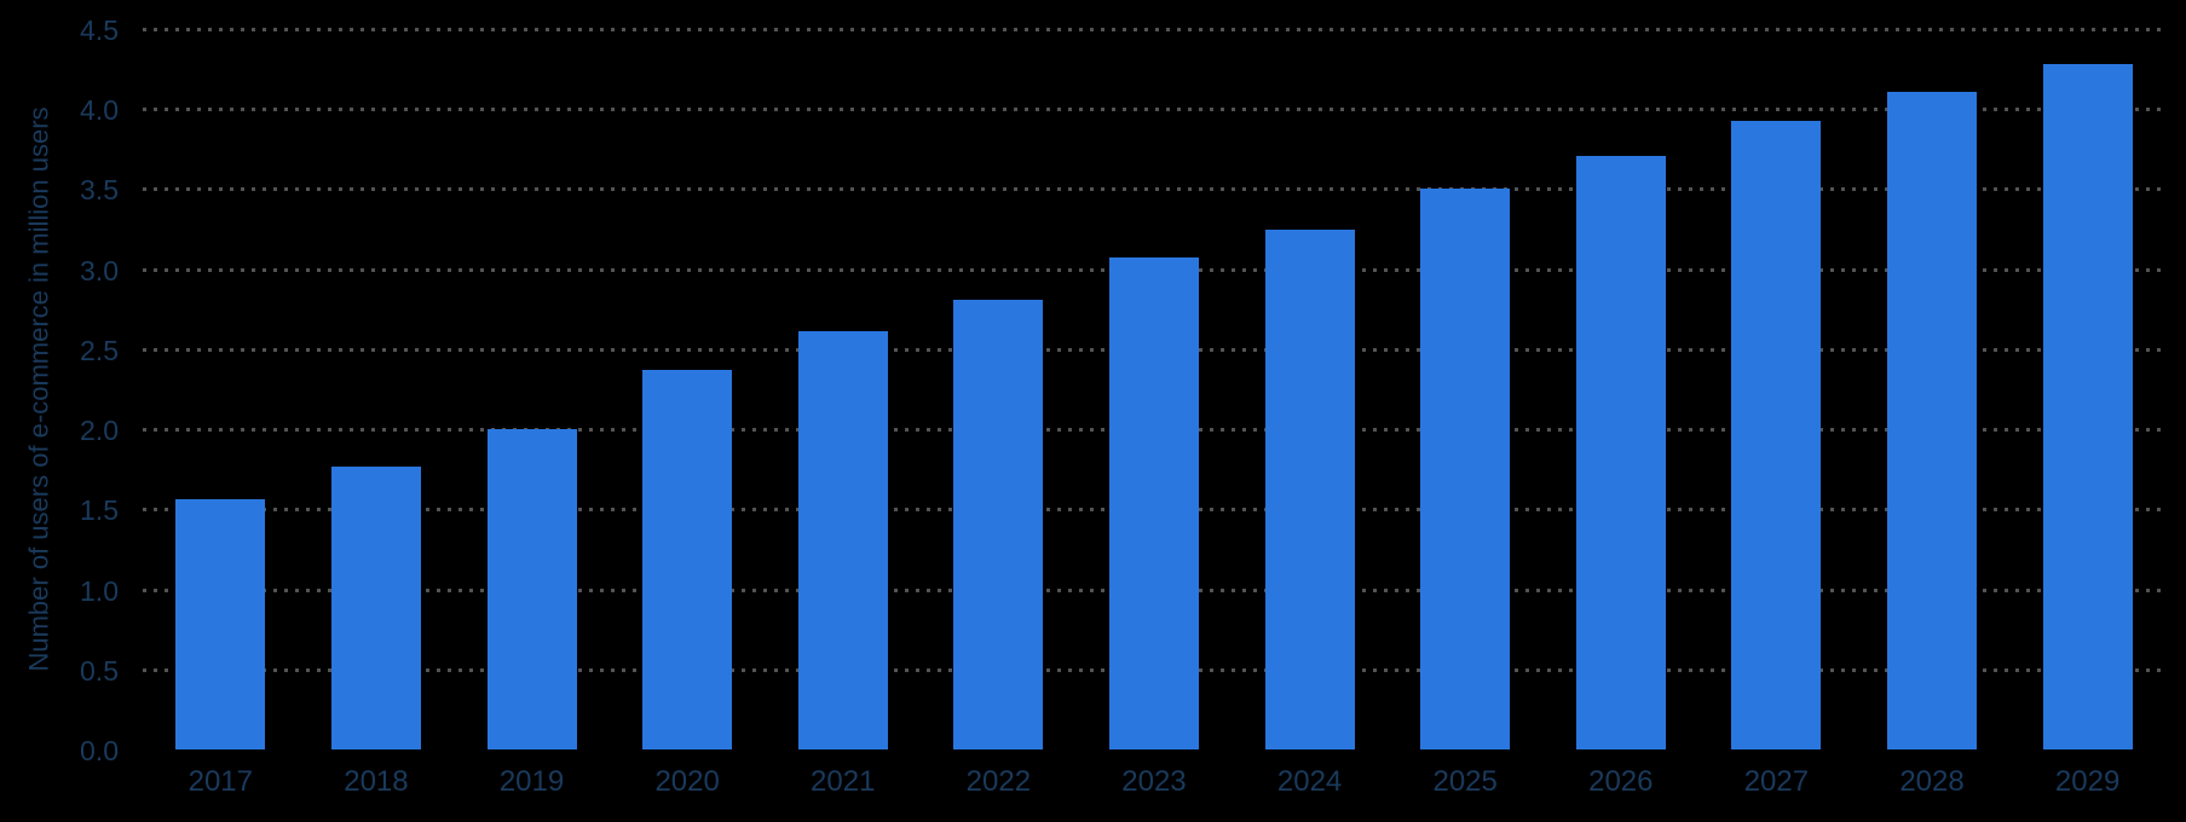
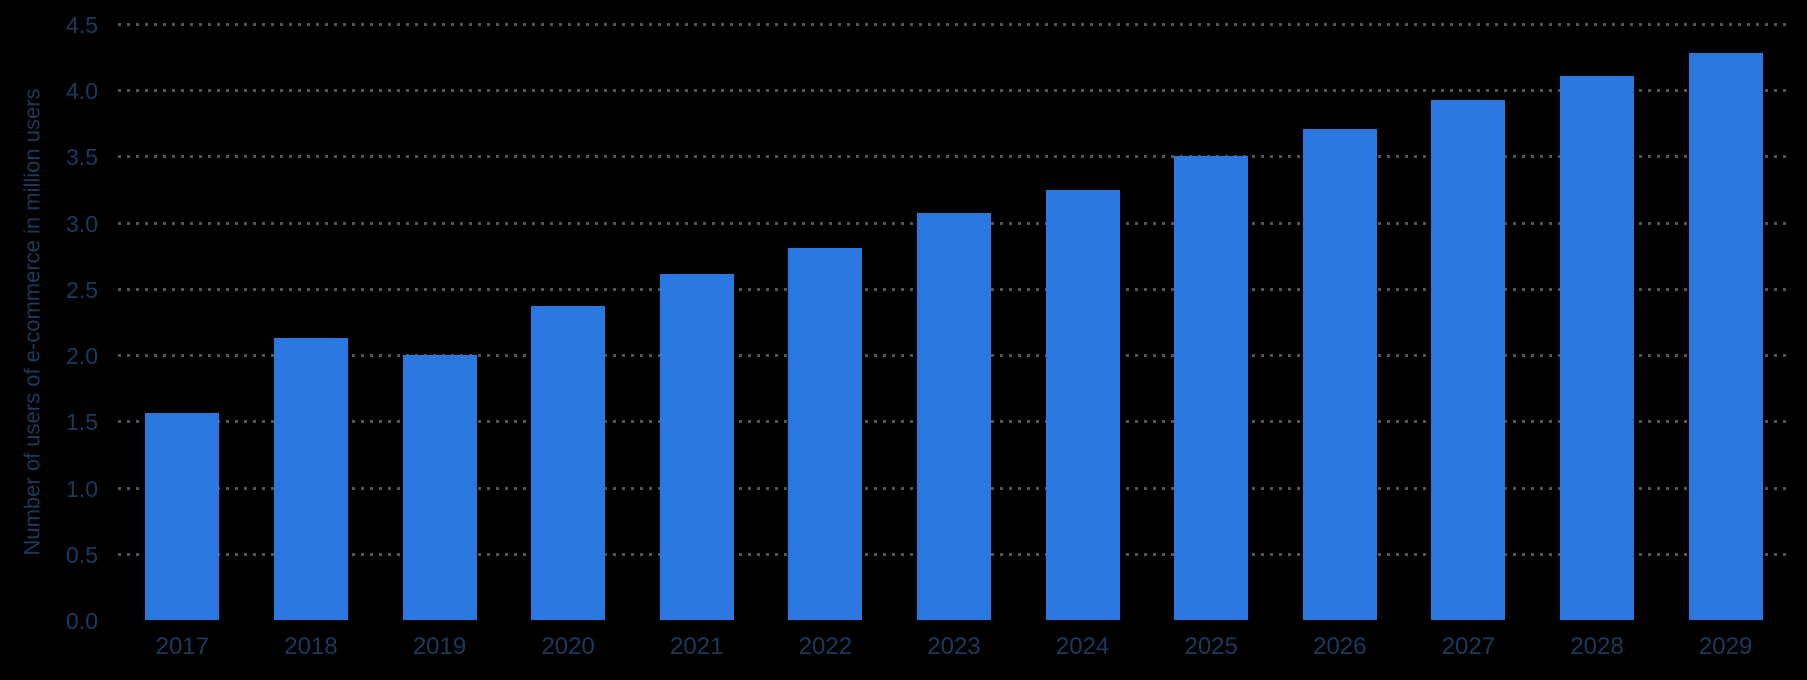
2018: 1.77 -> 2.13
